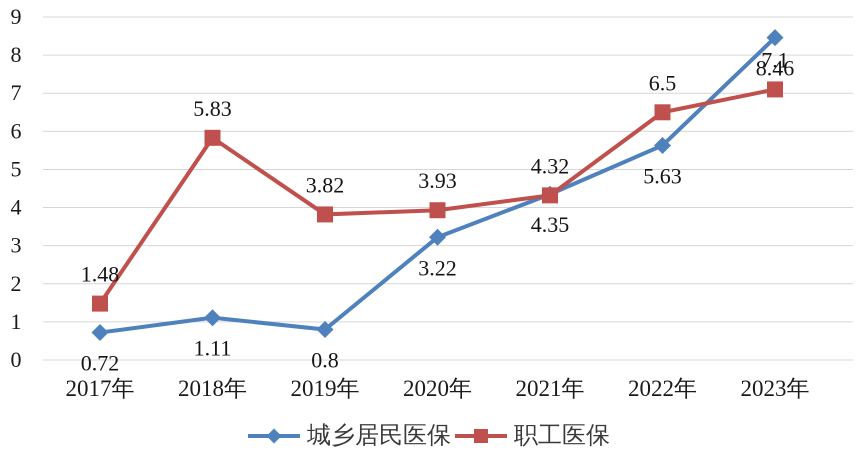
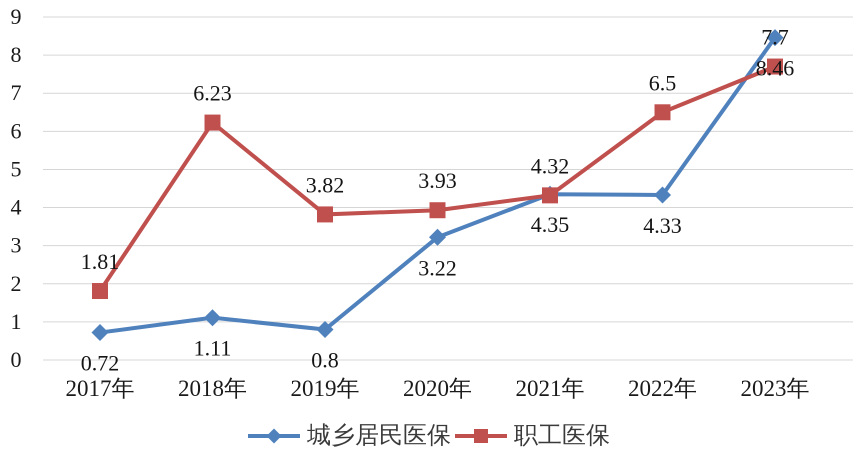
职工医保/2017年: 1.48 -> 1.81
职工医保/2018年: 5.83 -> 6.23
城乡居民医保/2022年: 5.63 -> 4.33
职工医保/2023年: 7.1 -> 7.7
